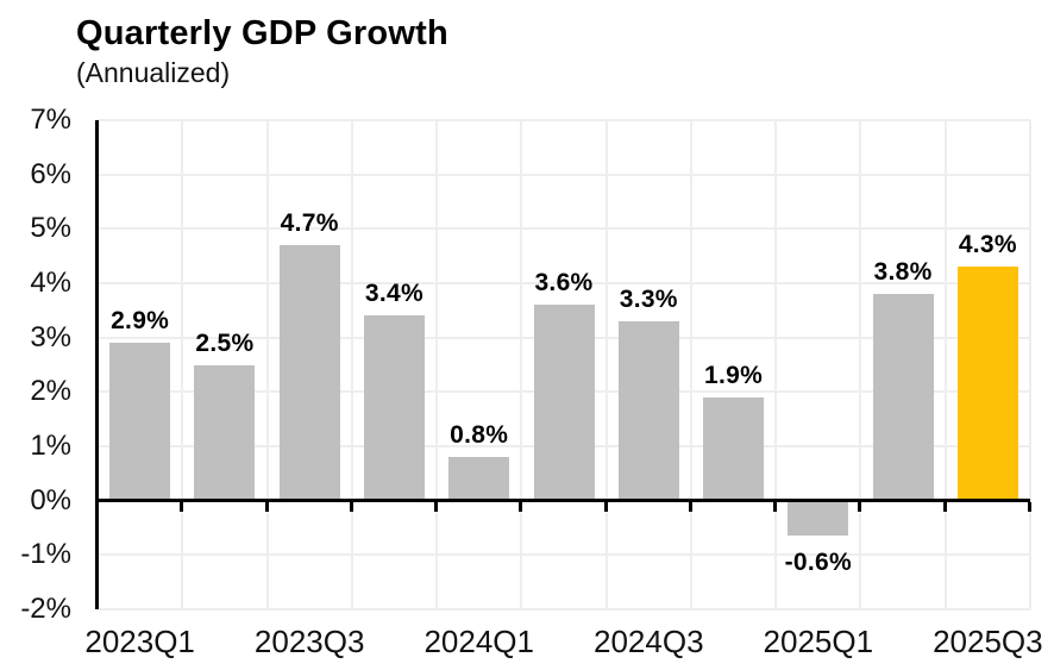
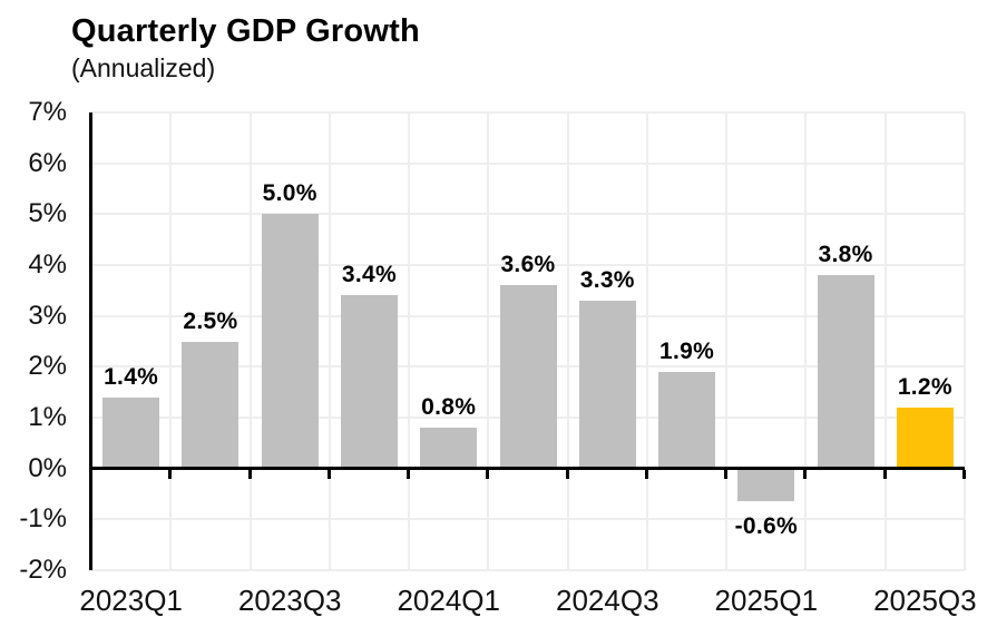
2023Q1: 2.9% -> 1.4%
2023Q3: 4.7% -> 5.0%
2025Q3: 4.3% -> 1.2%
